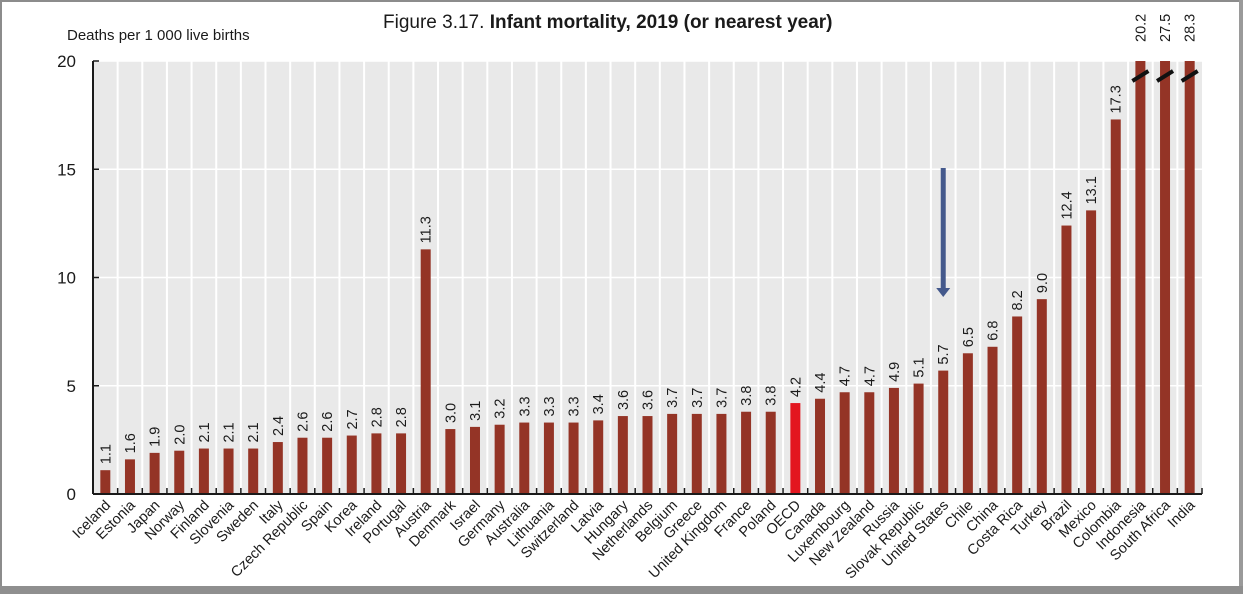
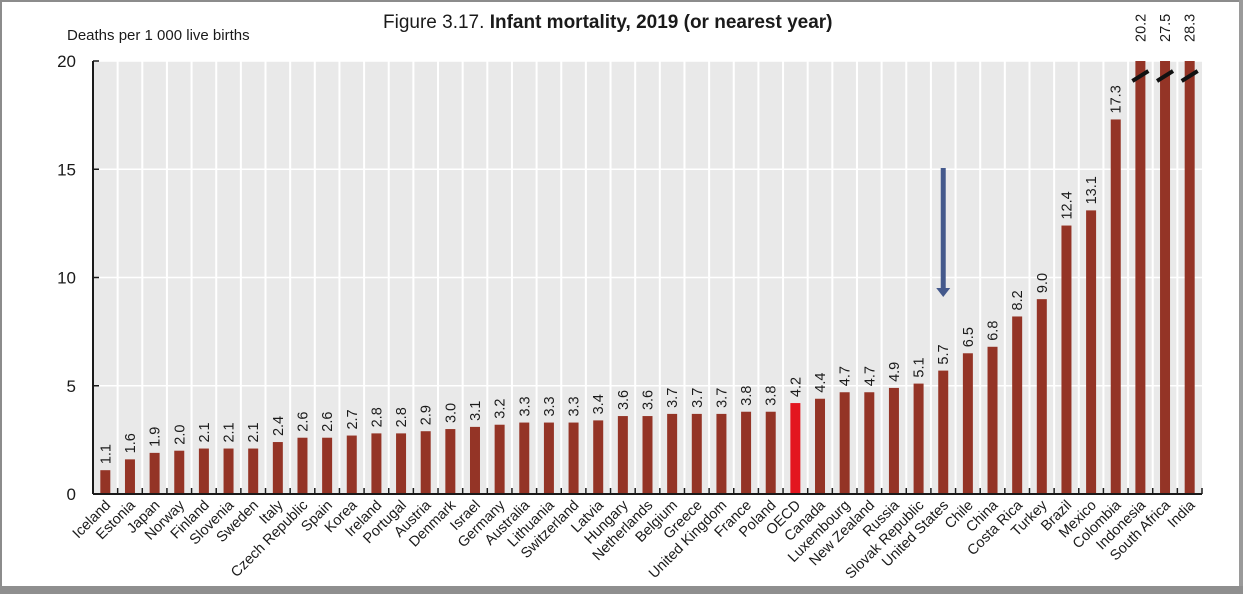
Austria: 11.3 -> 2.9
